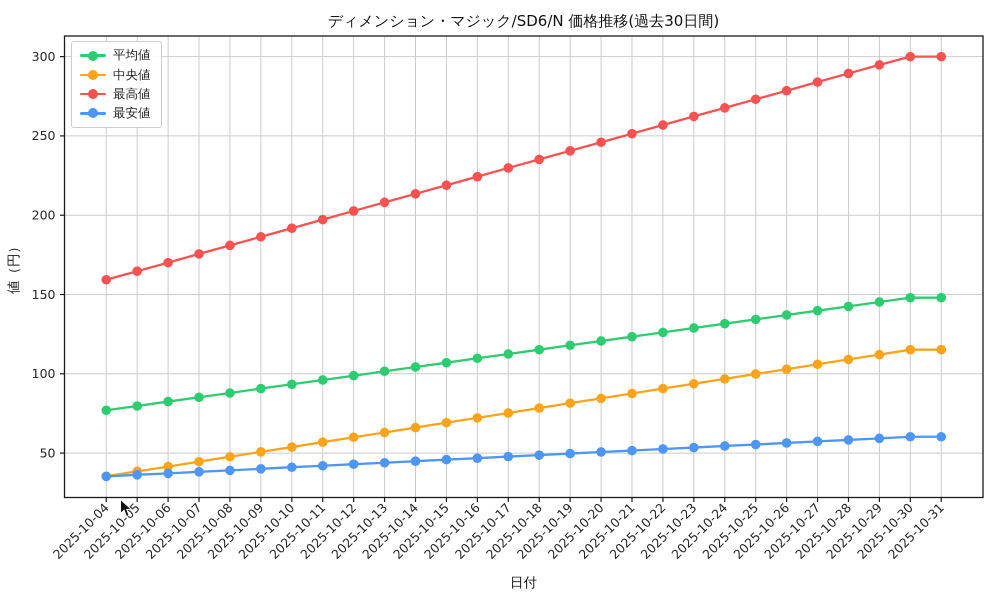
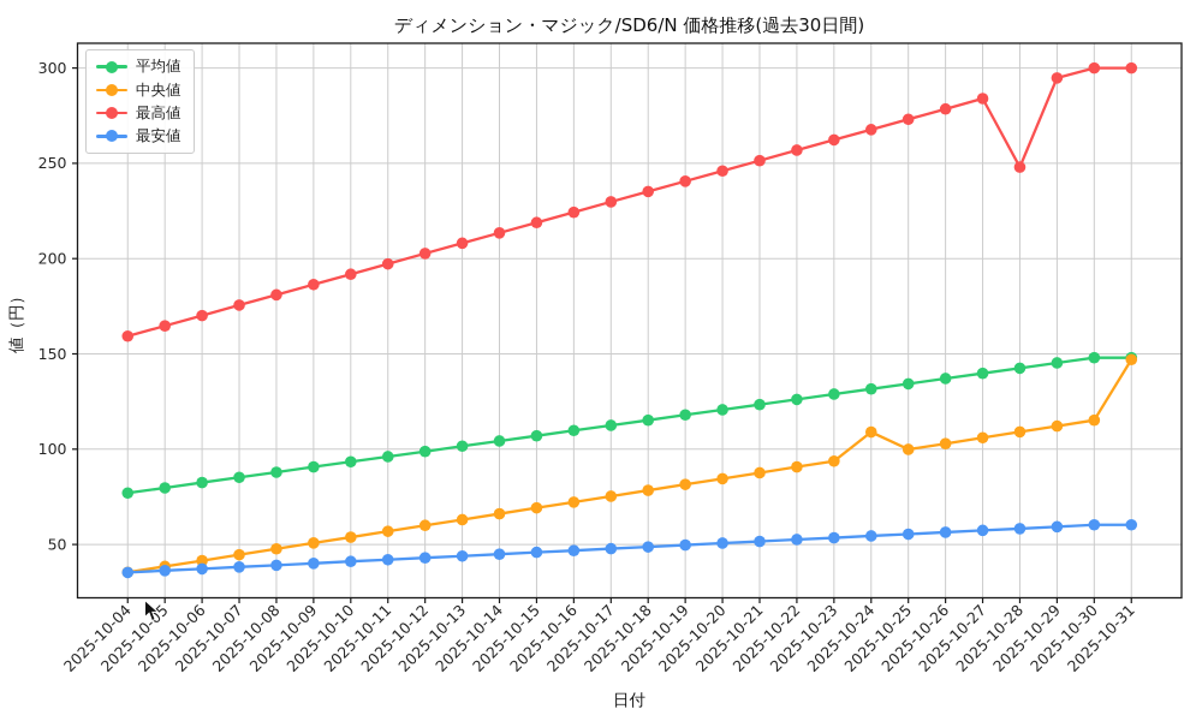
中央値/2025-10-24: 97 -> 109
最高値/2025-10-28: 289 -> 248
中央値/2025-10-31: 115 -> 147
